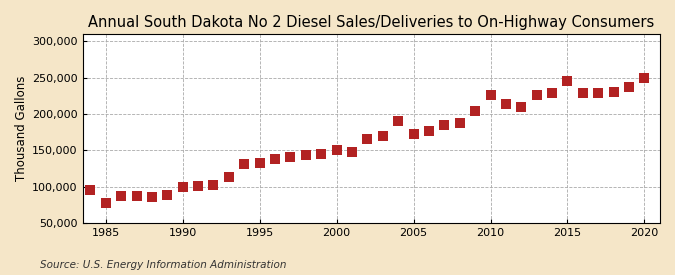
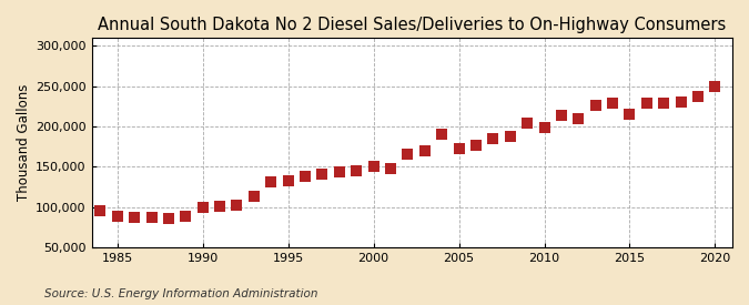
1985: 78,000 -> 88,000
2010: 226,000 -> 199,000
2015: 246,000 -> 215,000
